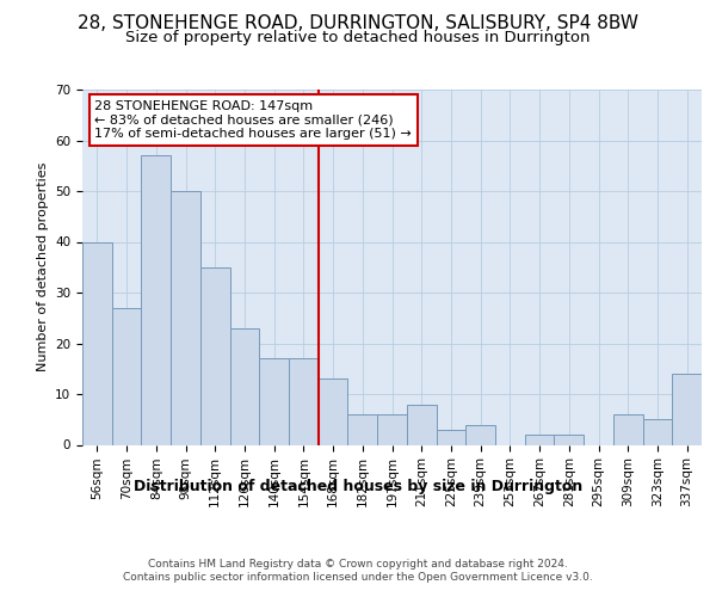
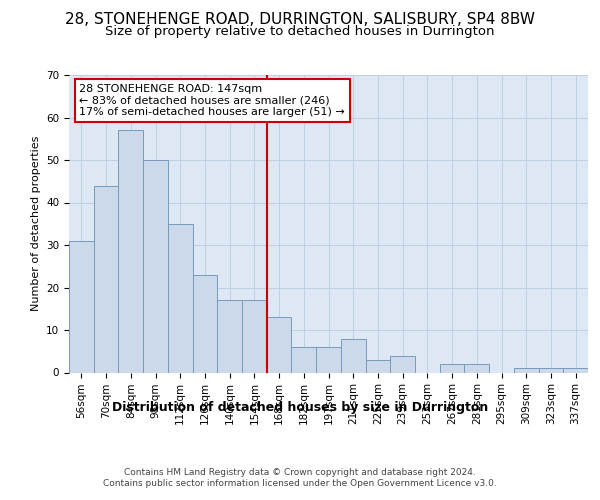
56sqm: 40 -> 31
70sqm: 27 -> 44
309sqm: 6 -> 1
323sqm: 5 -> 1
337sqm: 14 -> 1
